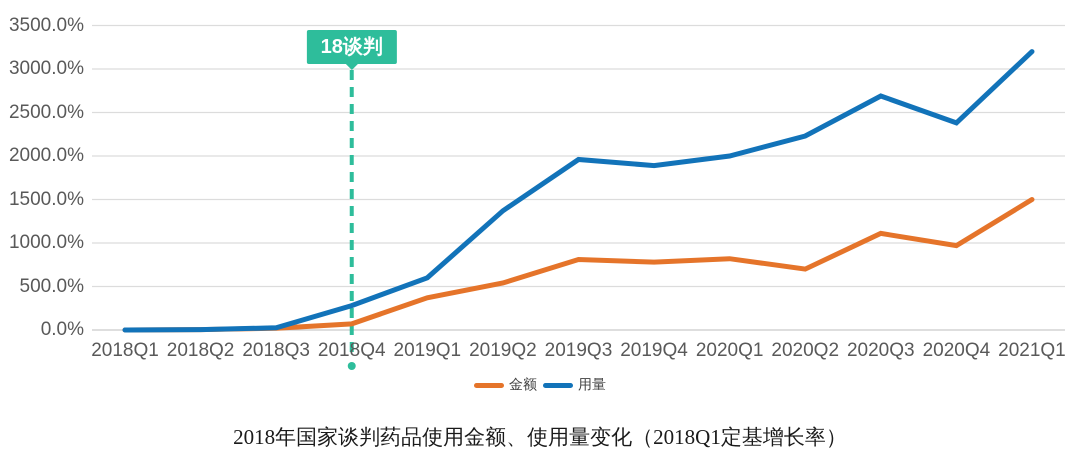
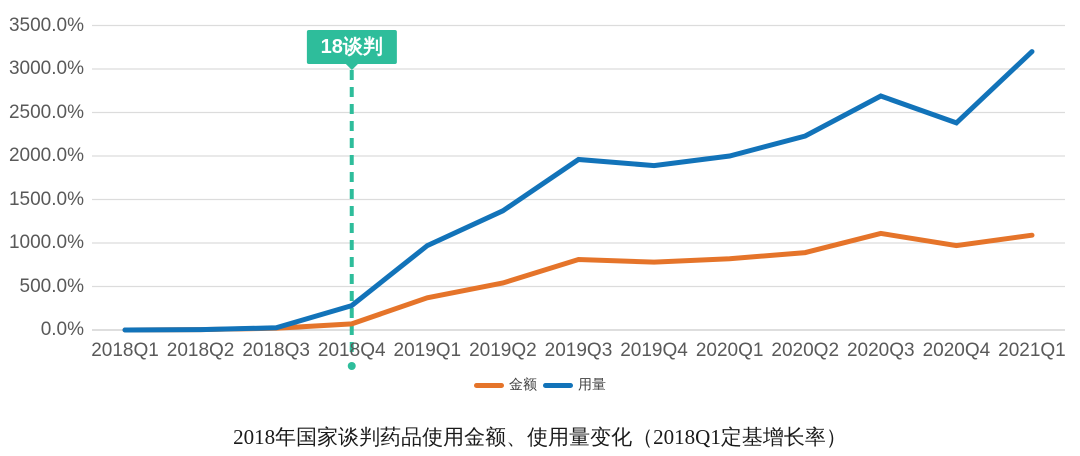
用量/2019Q1: 600% -> 1000%
金额/2020Q2: 700% -> 900%
金额/2021Q1: 1500% -> 1100%
